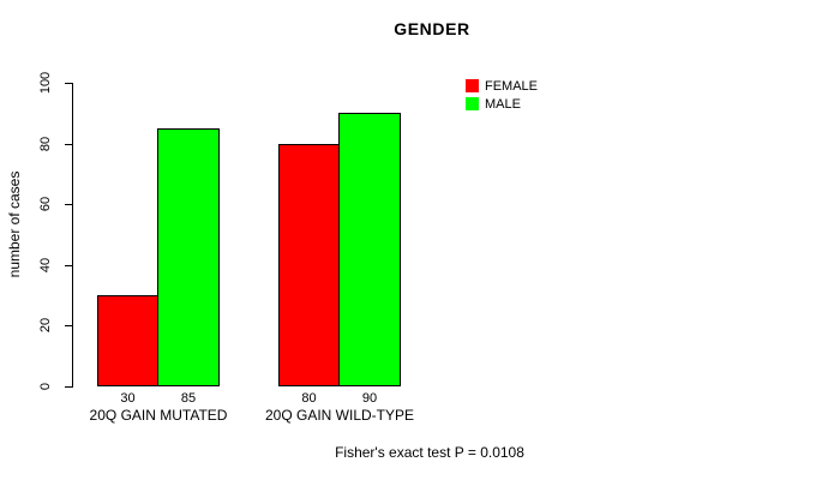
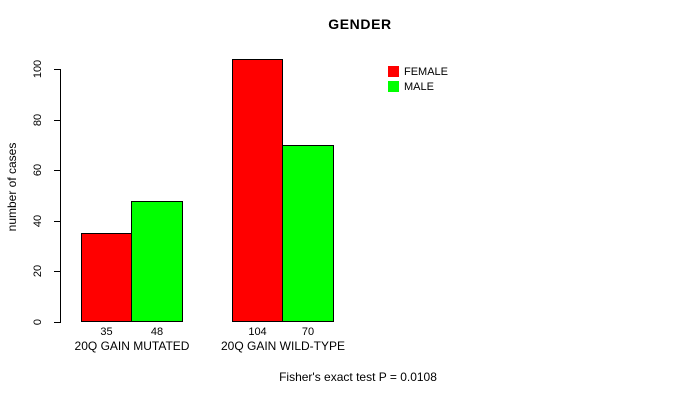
FEMALE/20Q GAIN MUTATED: 30 -> 35
MALE/20Q GAIN MUTATED: 85 -> 48
FEMALE/20Q GAIN WILD-TYPE: 80 -> 104
MALE/20Q GAIN WILD-TYPE: 90 -> 70
